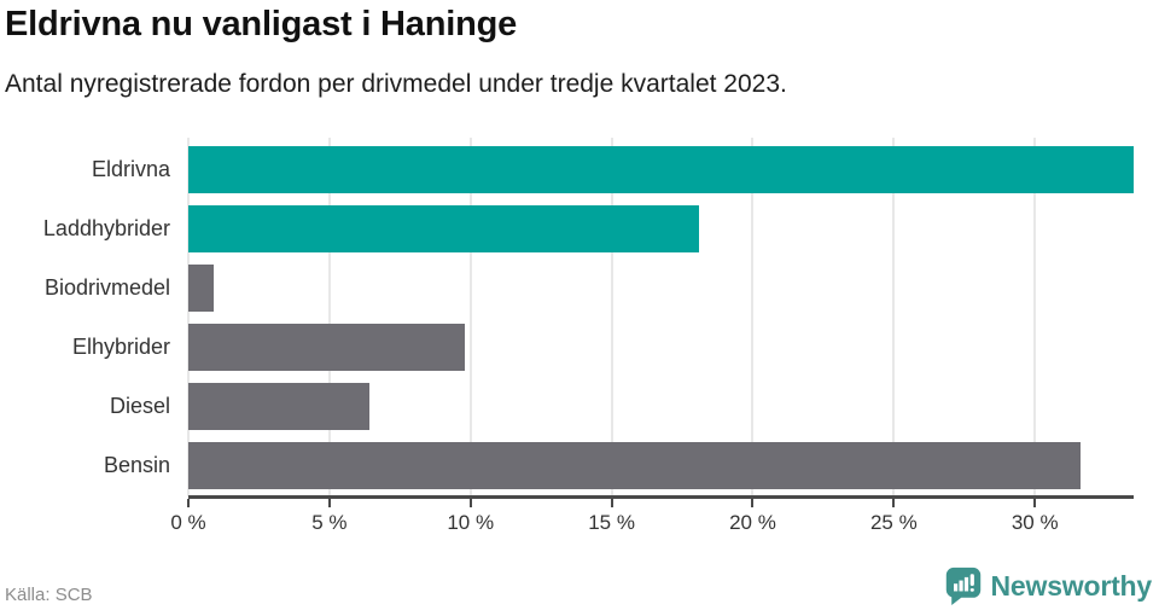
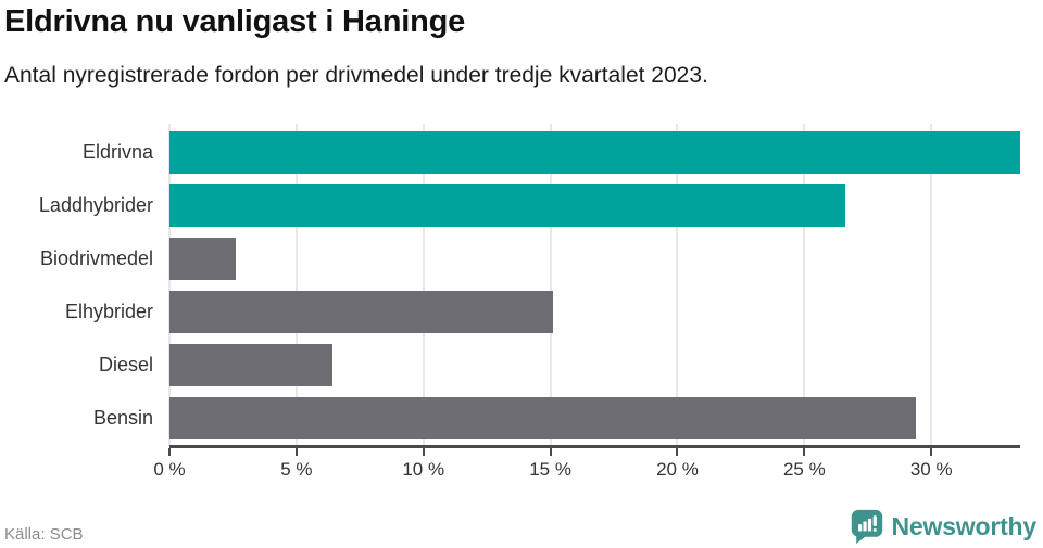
Laddhybrider: 18.1% -> 26.6%
Biodrivmedel: 0.9% -> 2.6%
Elhybrider: 9.8% -> 15.1%
Bensin: 31.6% -> 29.4%
